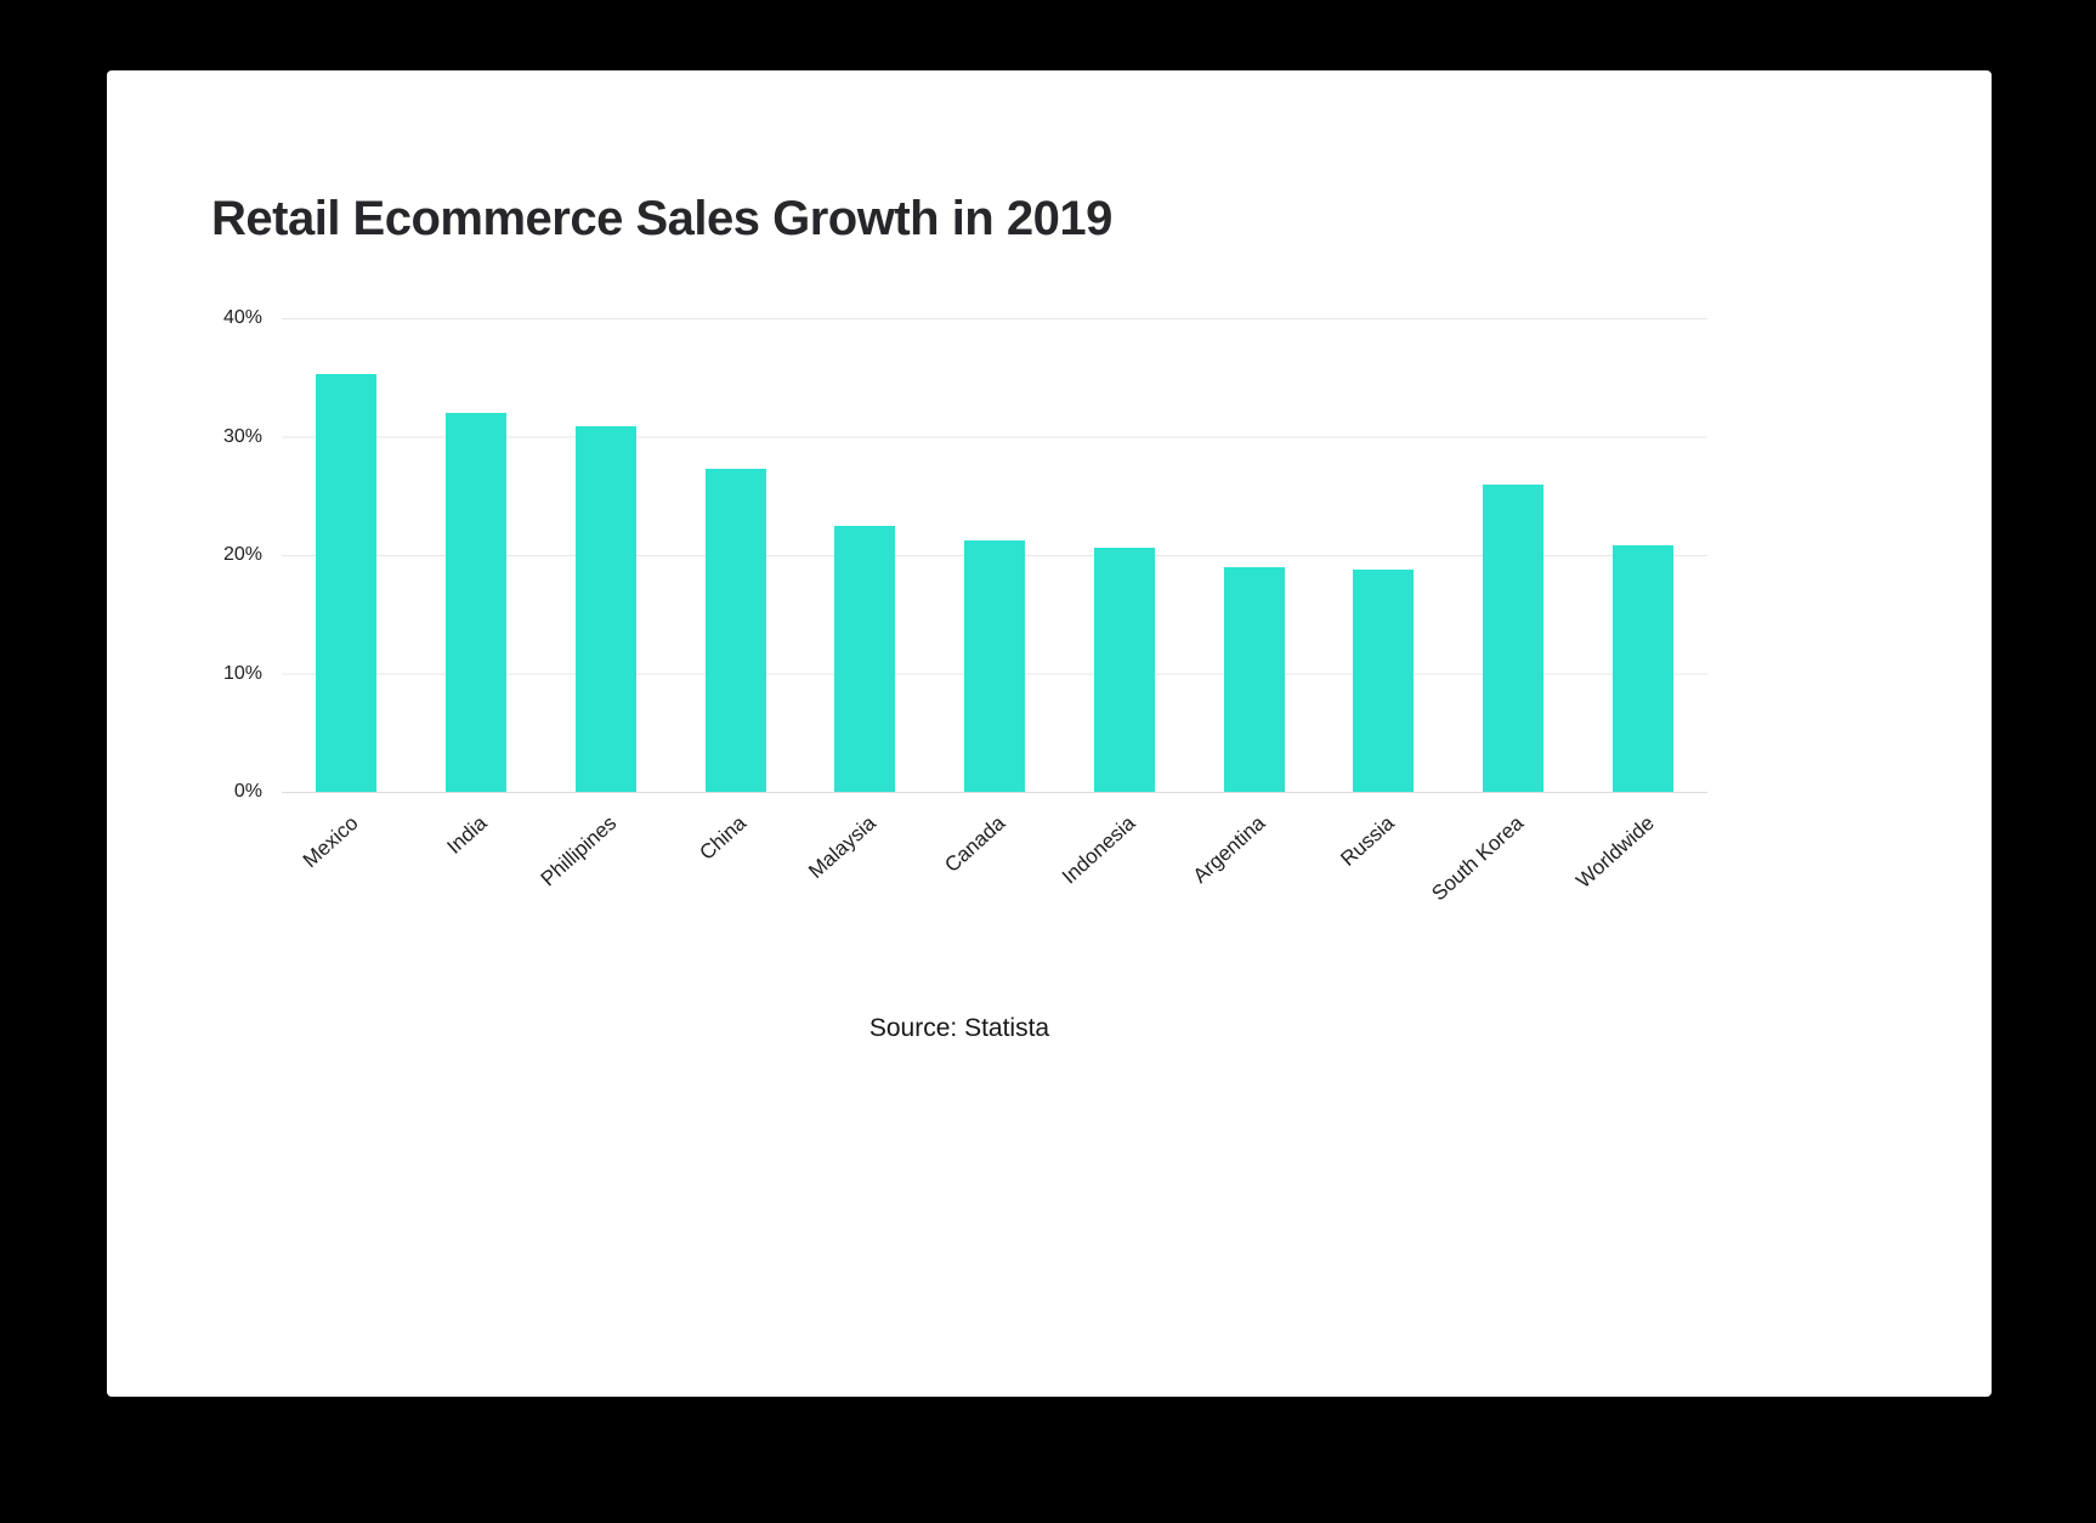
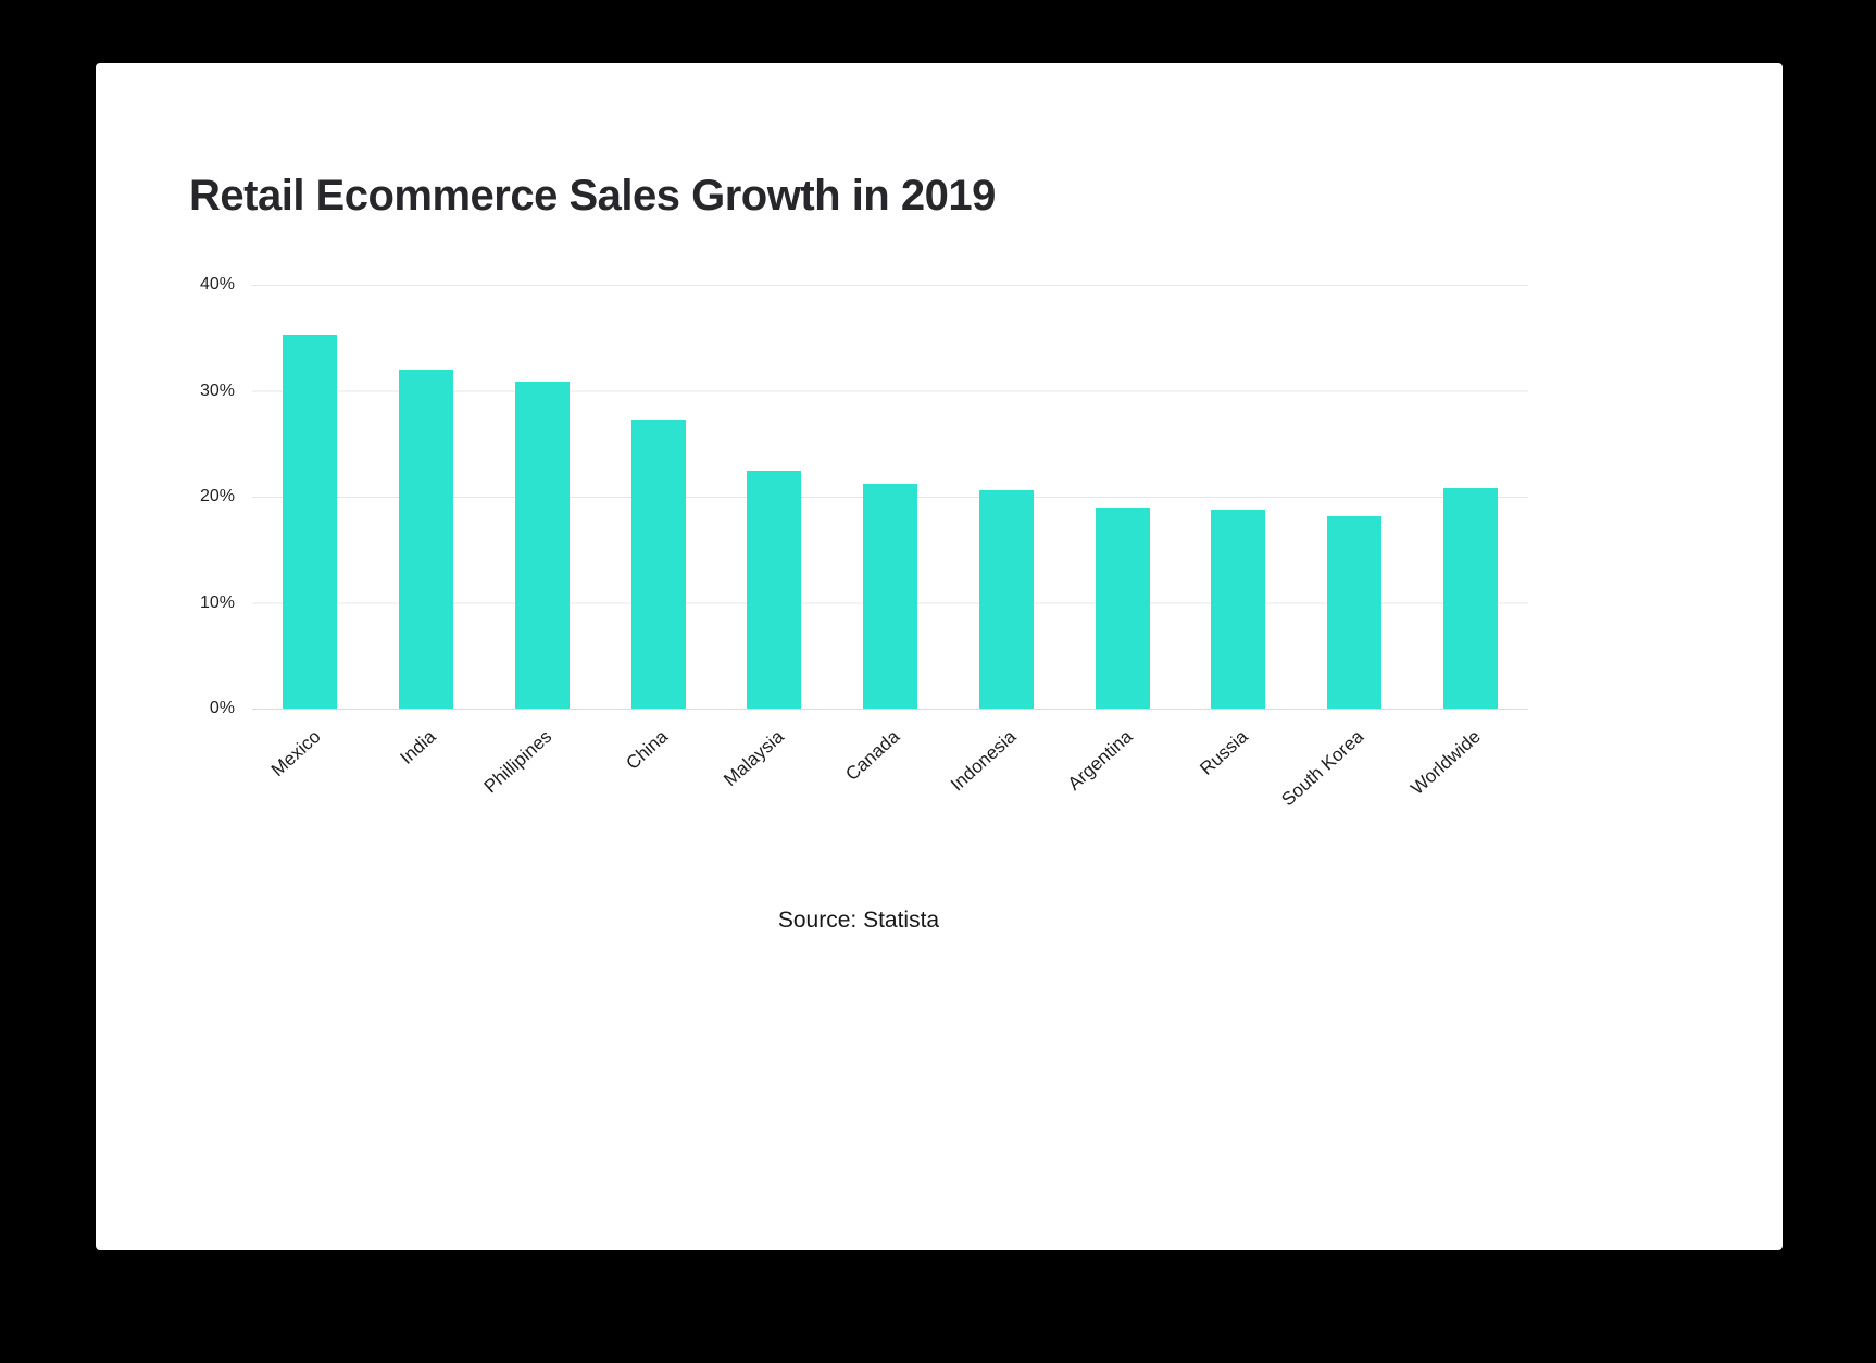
South Korea: 26% -> 18%
